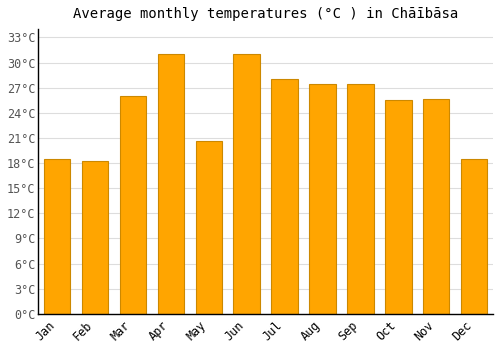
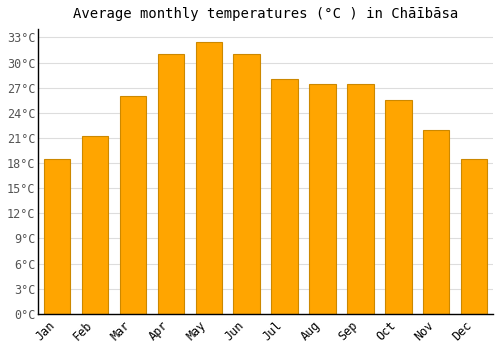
Feb: 18.2°C -> 21.2°C
May: 20.6°C -> 32.5°C
Nov: 25.6°C -> 22.0°C
